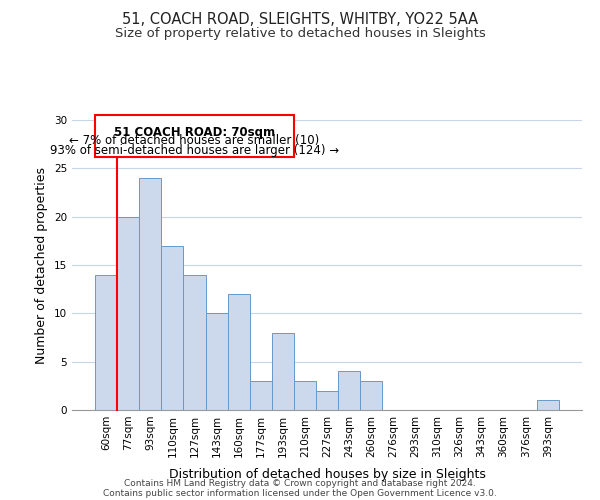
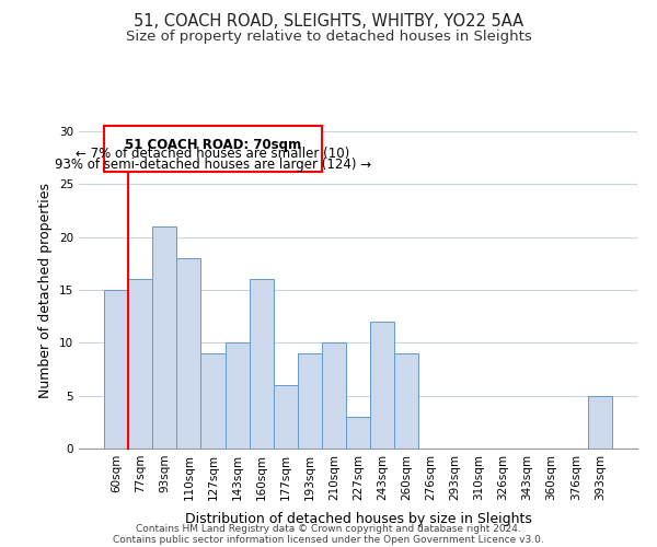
60sqm: 14 -> 15
77sqm: 20 -> 16
93sqm: 24 -> 21
110sqm: 17 -> 18
127sqm: 14 -> 9
160sqm: 12 -> 16
177sqm: 3 -> 6
193sqm: 8 -> 9
210sqm: 3 -> 10
227sqm: 2 -> 3
243sqm: 4 -> 12
260sqm: 3 -> 9
393sqm: 1 -> 5
